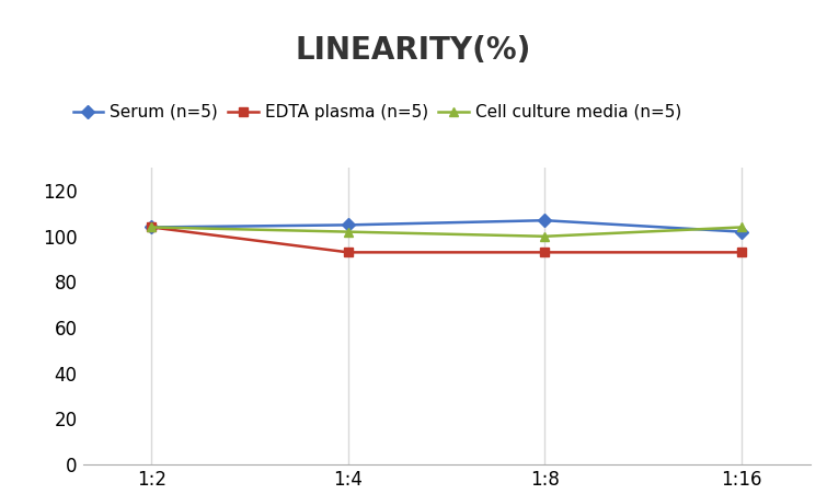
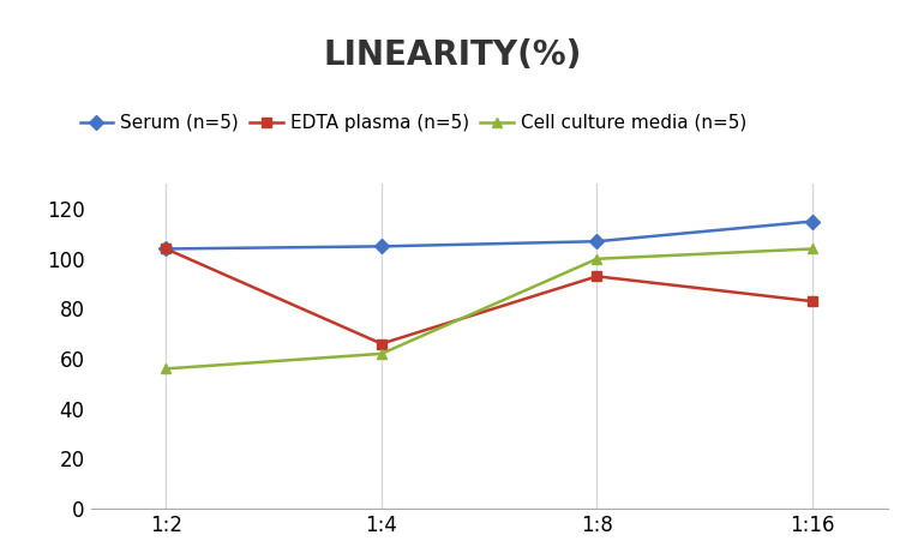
Cell culture media (n=5)/1:2: 104 -> 56
EDTA plasma (n=5)/1:4: 93 -> 66
Cell culture media (n=5)/1:4: 102 -> 62
Serum (n=5)/1:16: 102 -> 115
EDTA plasma (n=5)/1:16: 93 -> 83
